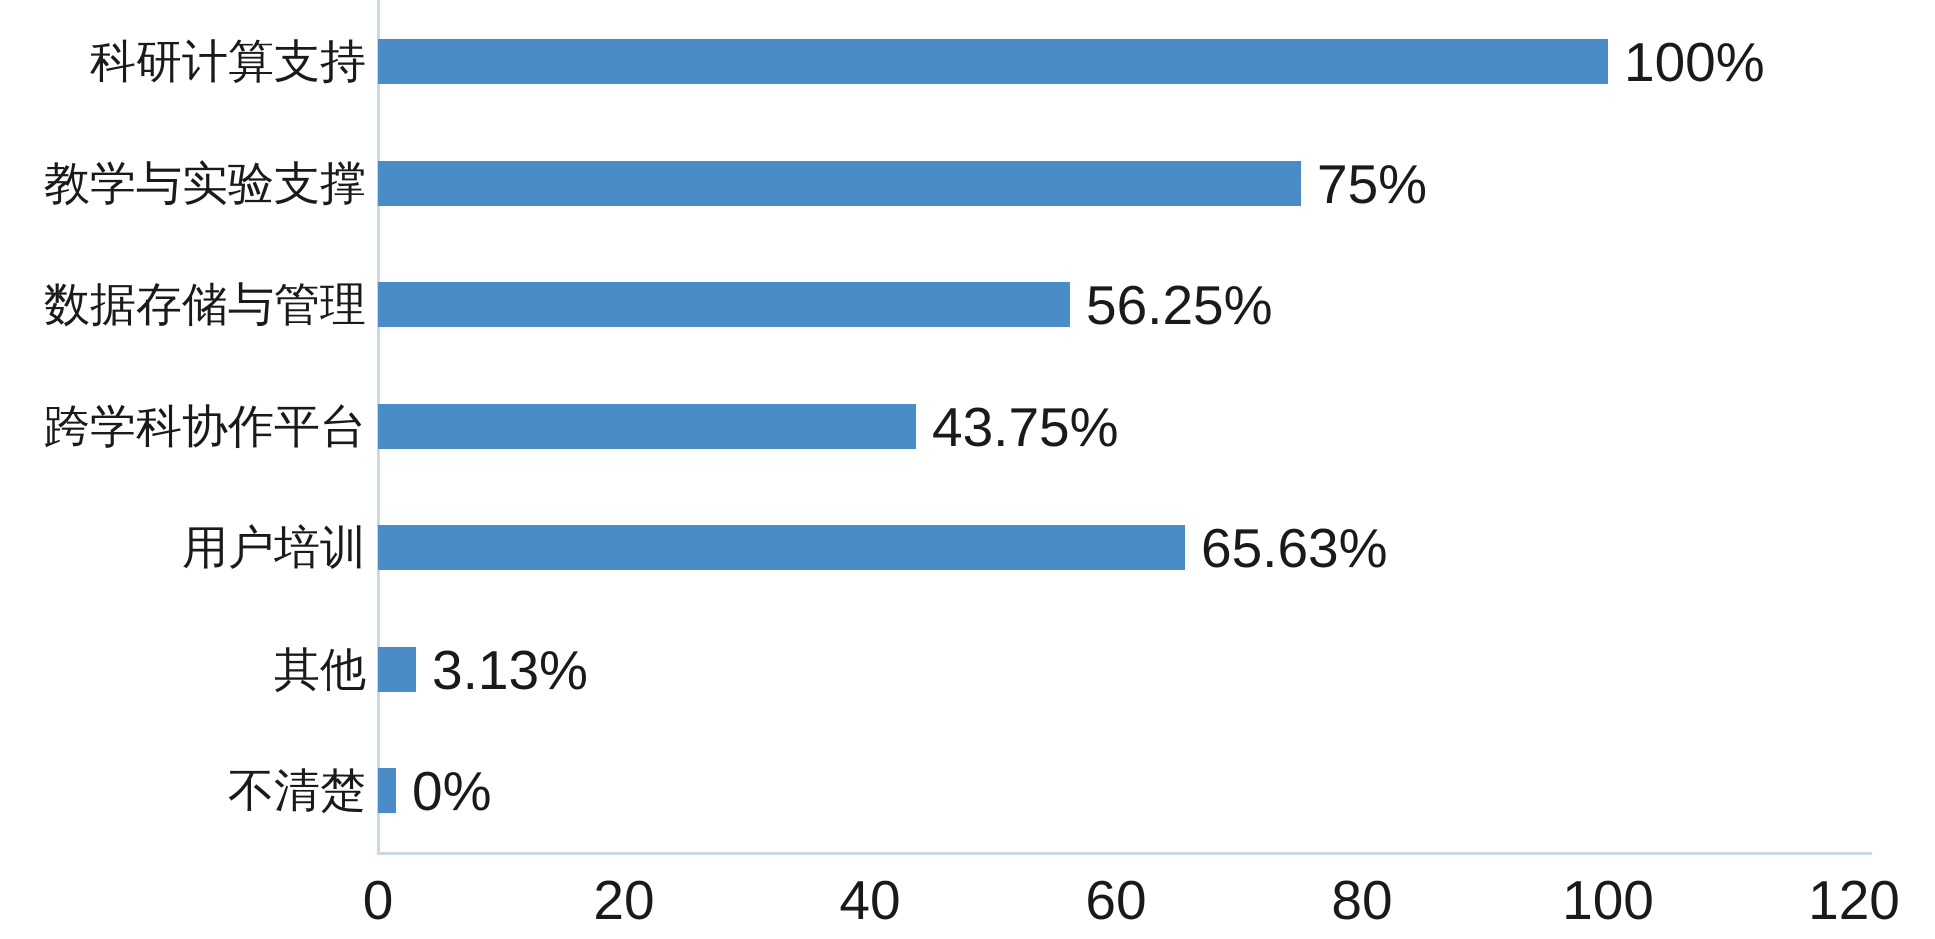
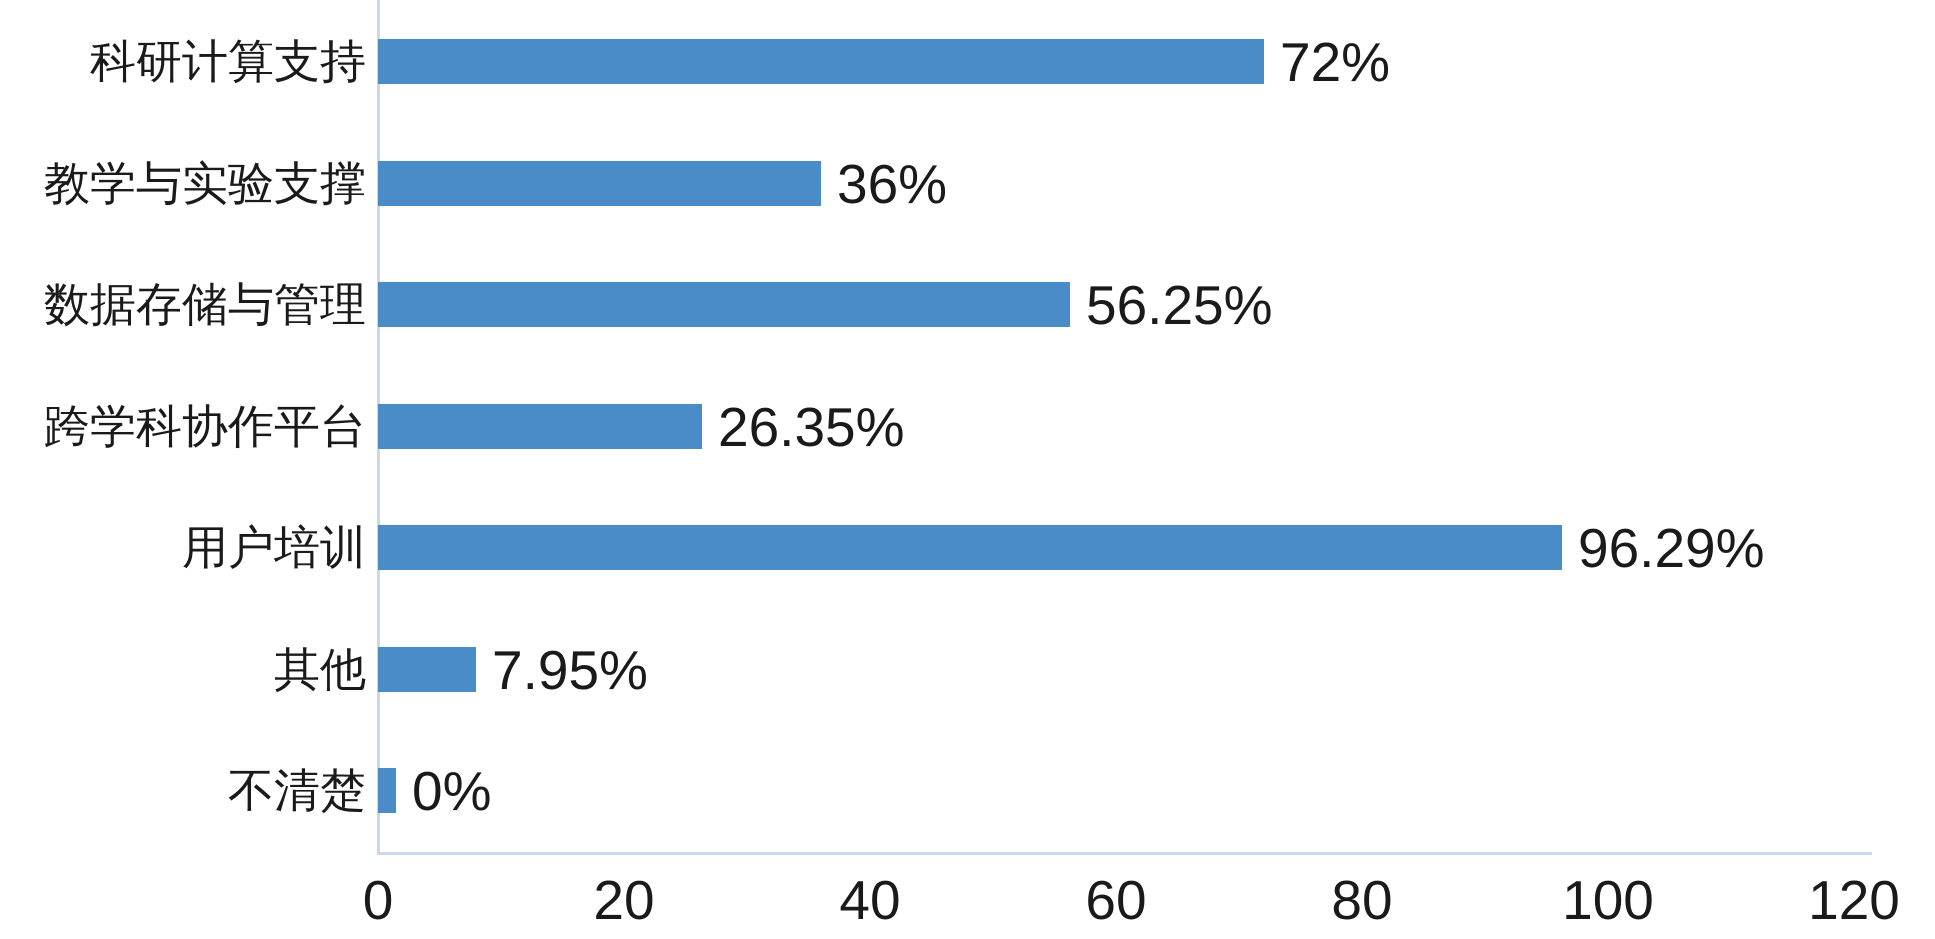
科研计算支持: 100% -> 72%
教学与实验支撑: 75% -> 36%
跨学科协作平台: 43.75% -> 26.35%
用户培训: 65.63% -> 96.29%
其他: 3.13% -> 7.95%
